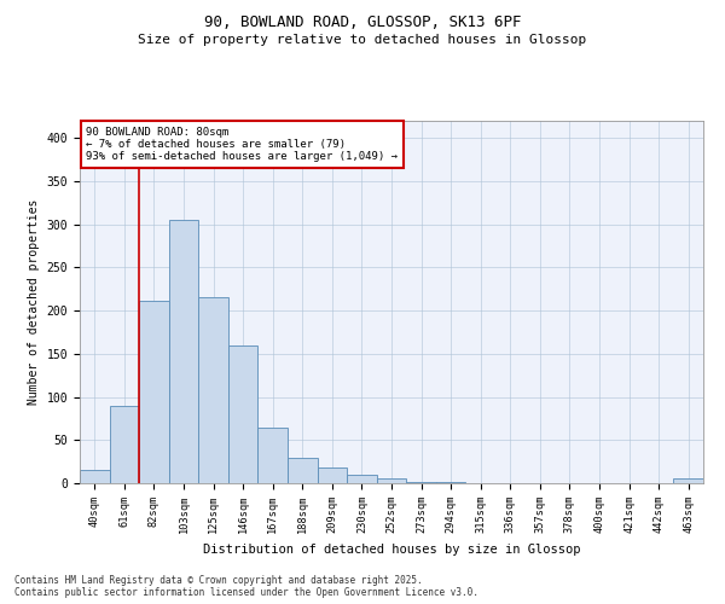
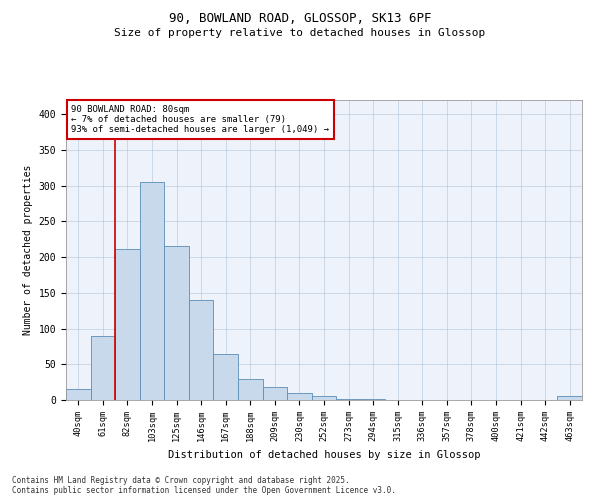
146sqm: 160 -> 140
